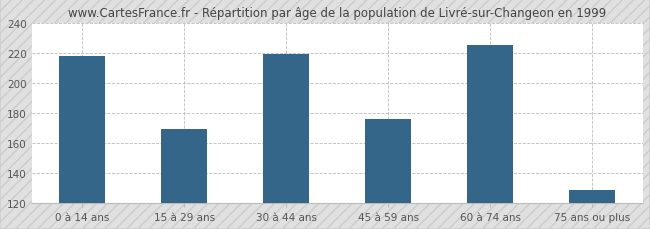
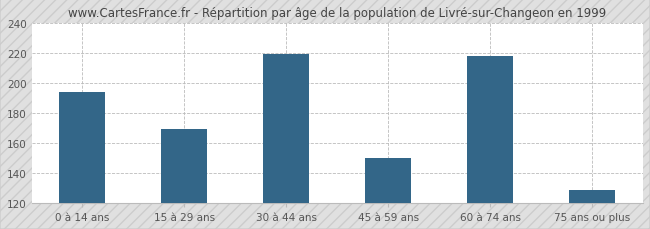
0 à 14 ans: 218 -> 194
45 à 59 ans: 176 -> 150
60 à 74 ans: 225 -> 218
